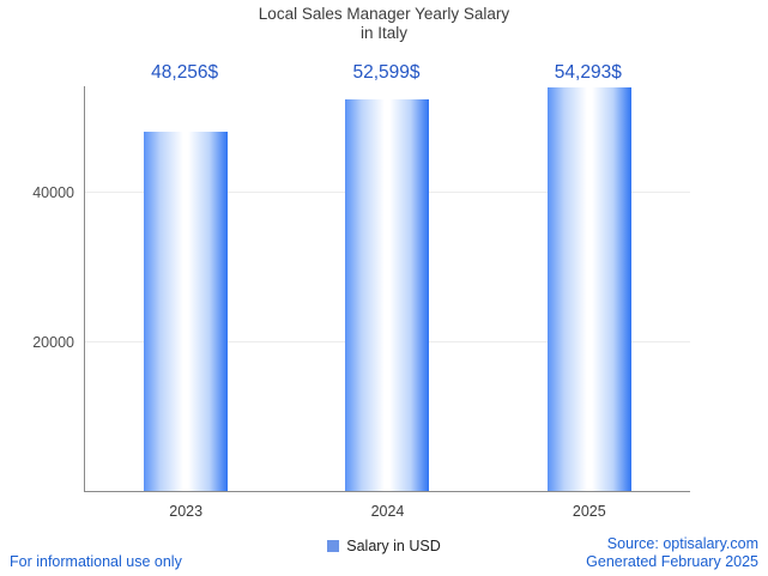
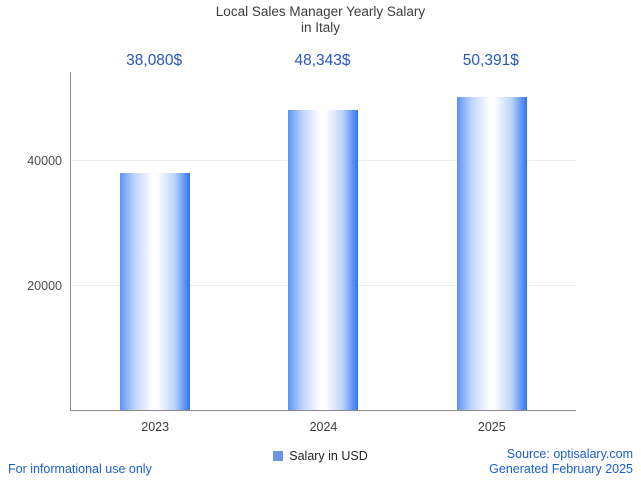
2023: 48,256 -> 38,080
2024: 52,599 -> 48,343
2025: 54,293 -> 50,391
